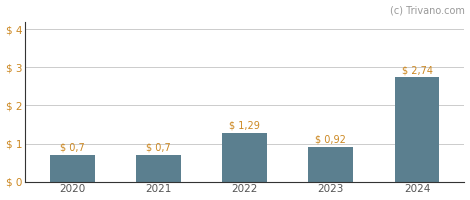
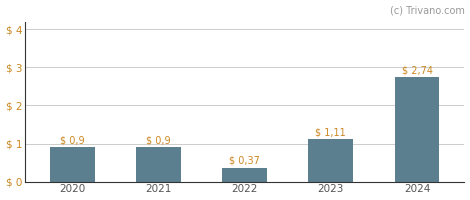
2020: 0,7 -> 0,9
2021: 0,7 -> 0,9
2022: 1,29 -> 0,37
2023: 0,92 -> 1,11
